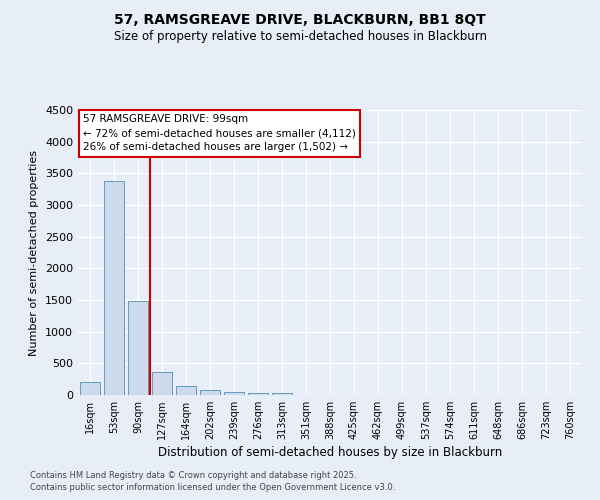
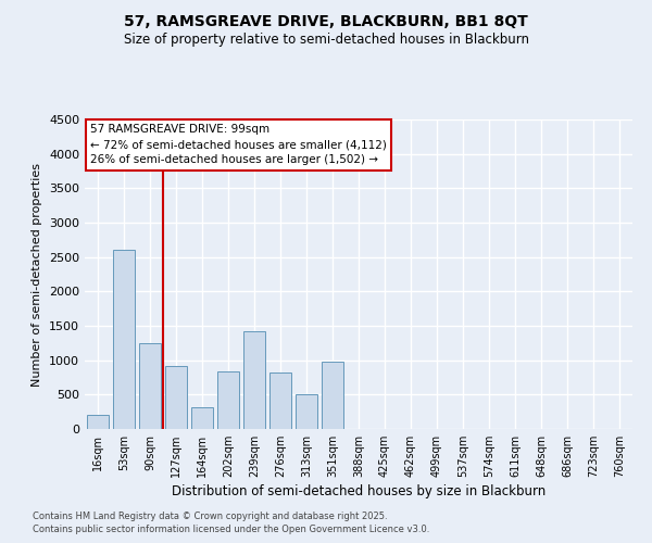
53sqm: 3380 -> 2600
90sqm: 1490 -> 1240
127sqm: 370 -> 920
164sqm: 150 -> 320
202sqm: 80 -> 840
239sqm: 50 -> 1420
276sqm: 30 -> 820
313sqm: 20 -> 500
351sqm: 0 -> 980
